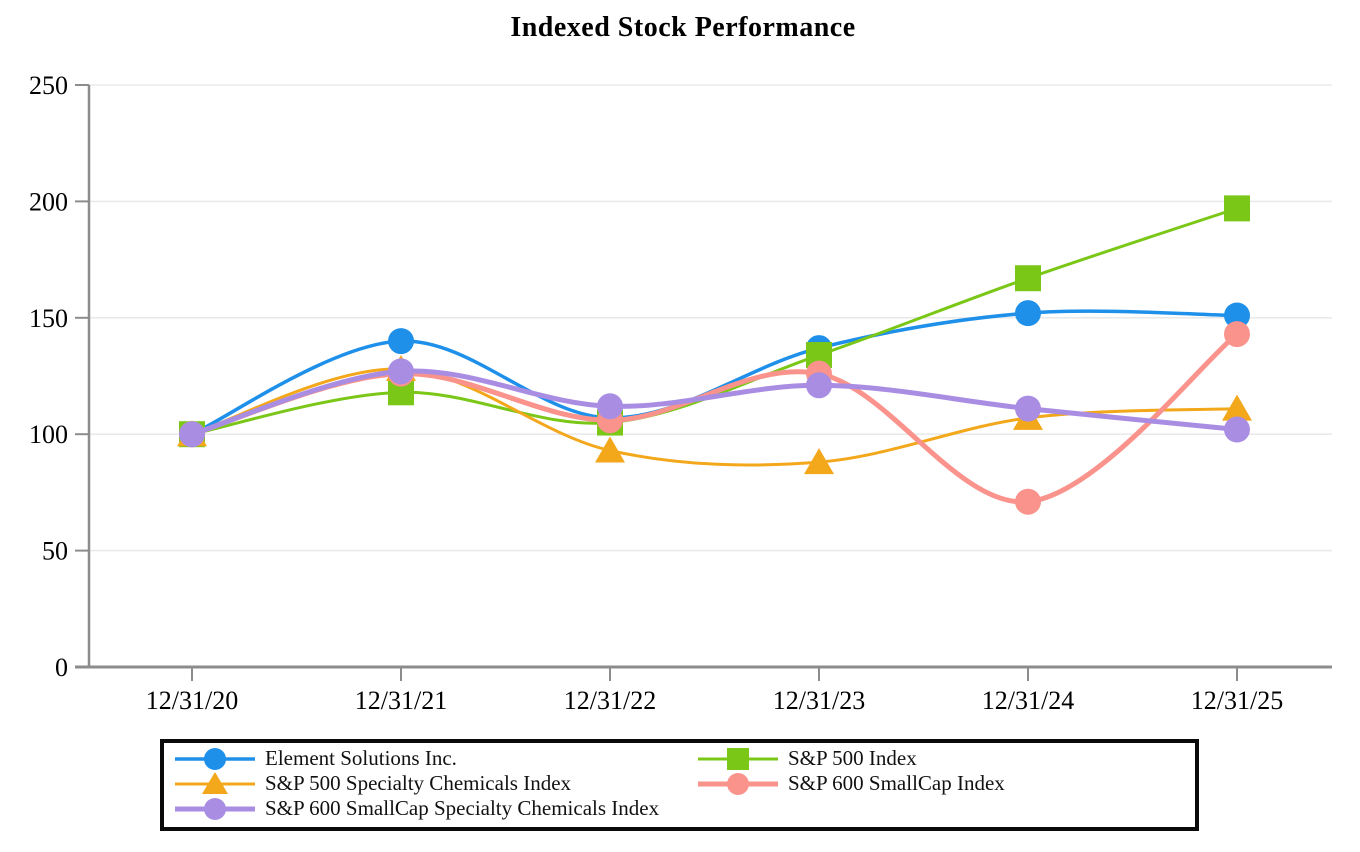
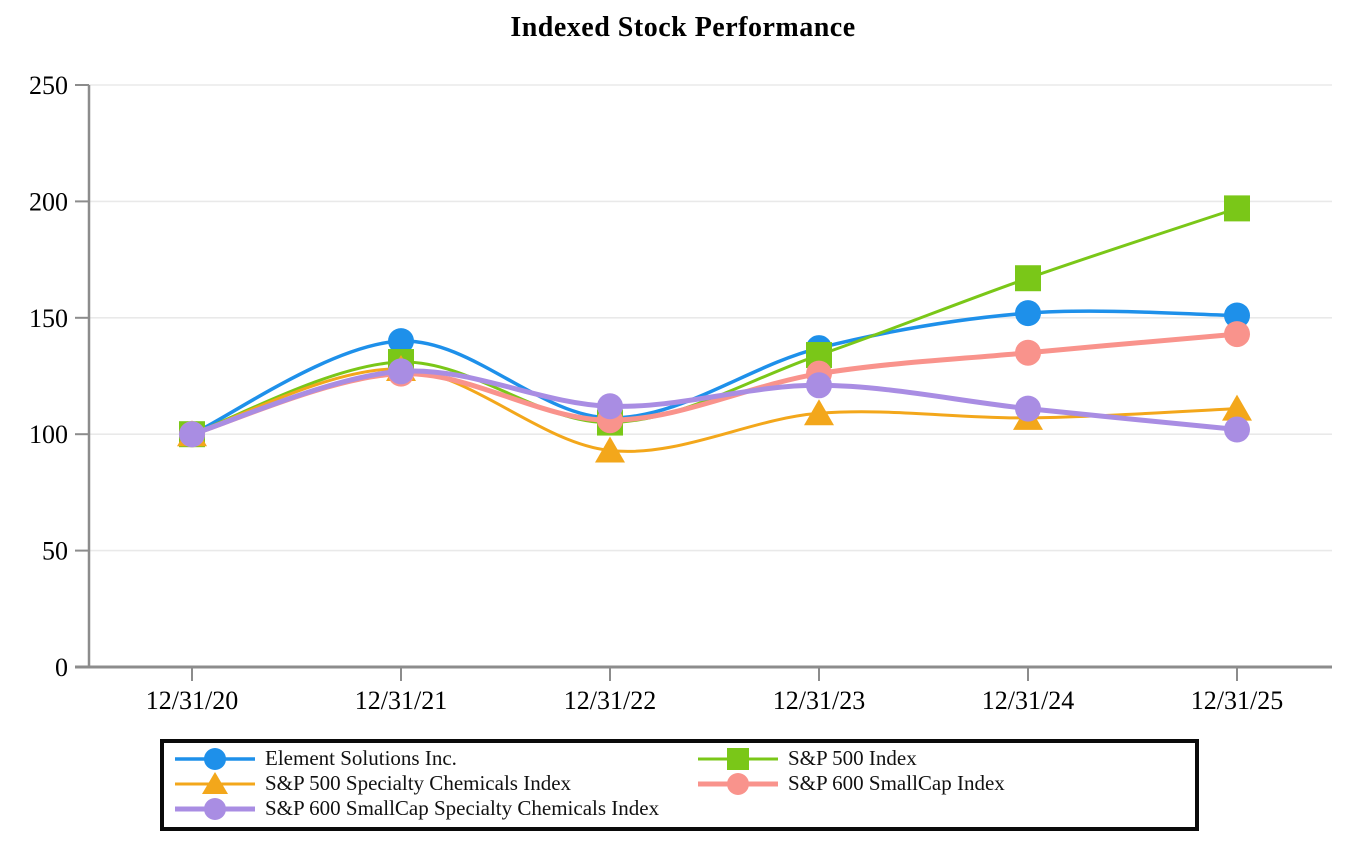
S&P 500 Index/12/31/21: 118 -> 131
S&P 500 Specialty Chemicals Index/12/31/23: 88 -> 109
S&P 600 SmallCap Index/12/31/24: 71 -> 135
